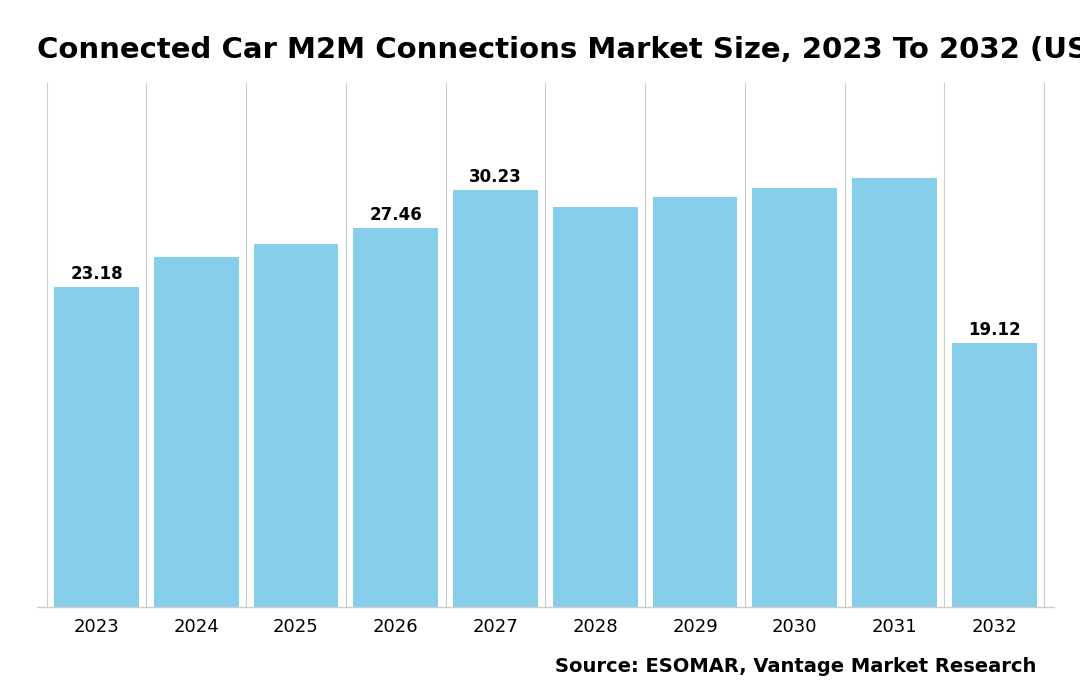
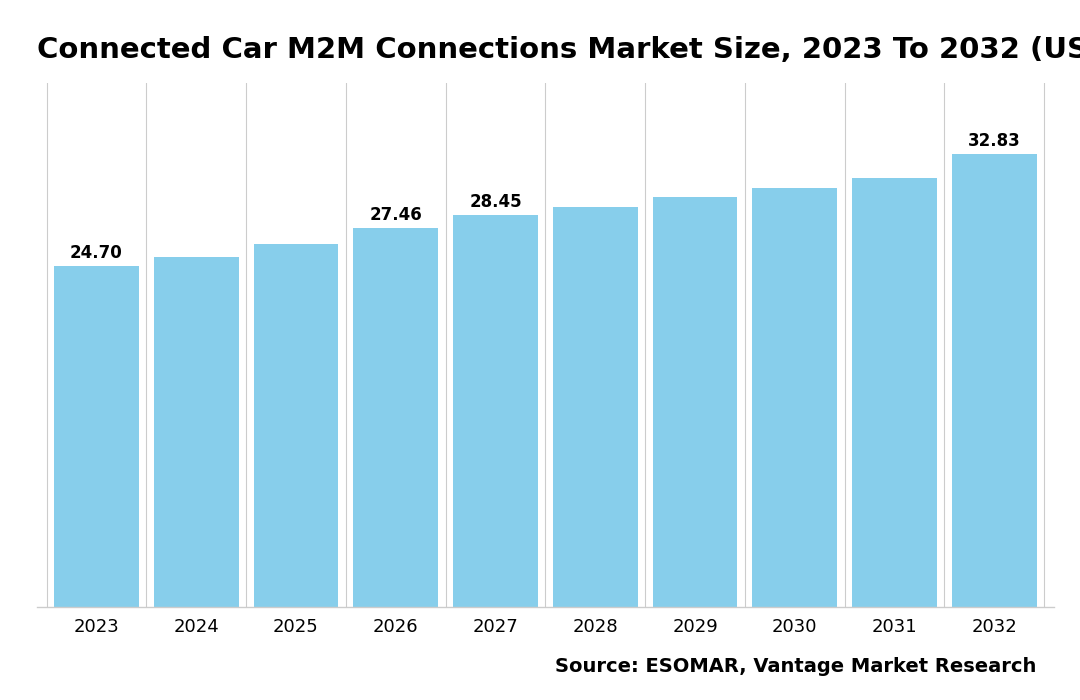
2023: 23.18 -> 24.70
2027: 30.23 -> 28.45
2032: 19.12 -> 32.83
